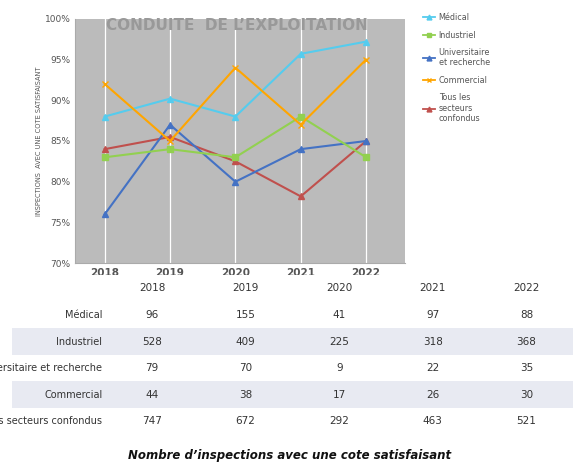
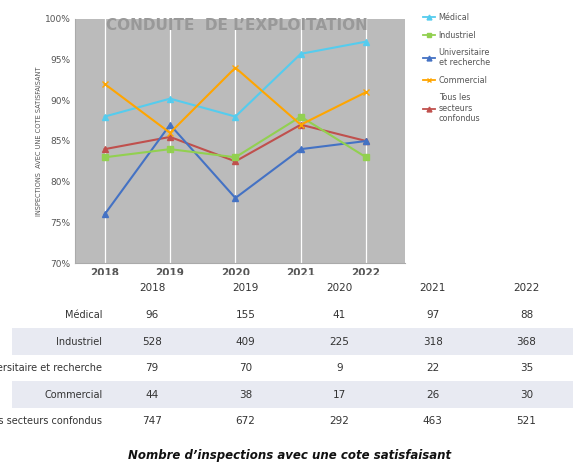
Commercial/2019: 85% -> 86%
Universitaire et recherche/2020: 80% -> 78%
Tous les secteurs confondus/2021: 78.2% -> 87.0%
Commercial/2022: 95% -> 91%
